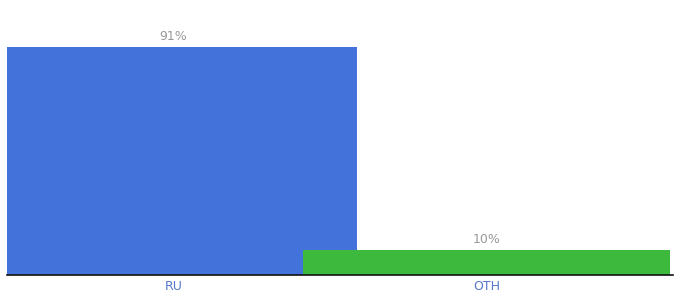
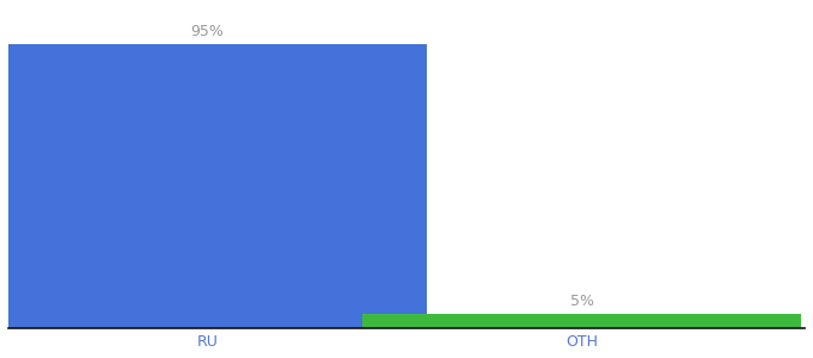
RU: 91% -> 95%
OTH: 10% -> 5%
